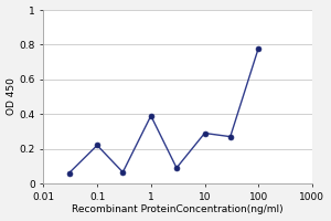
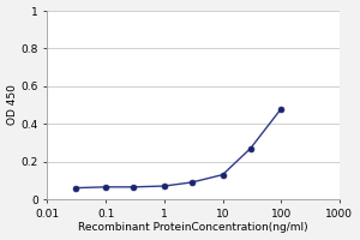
0.1: 0.22 -> 0.07
1: 0.39 -> 0.07
10: 0.29 -> 0.13
100: 0.78 -> 0.48
